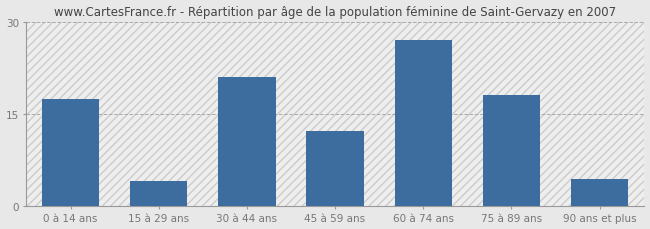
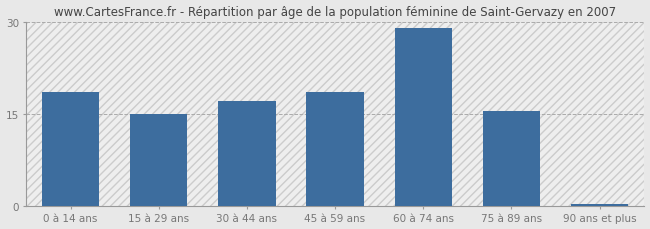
0 à 14 ans: 17.4 -> 18.5
15 à 29 ans: 4.0 -> 15.0
30 à 44 ans: 21.0 -> 17.0
45 à 59 ans: 12.2 -> 18.5
60 à 74 ans: 27.0 -> 29.0
75 à 89 ans: 18.0 -> 15.5
90 ans et plus: 4.4 -> 0.3
